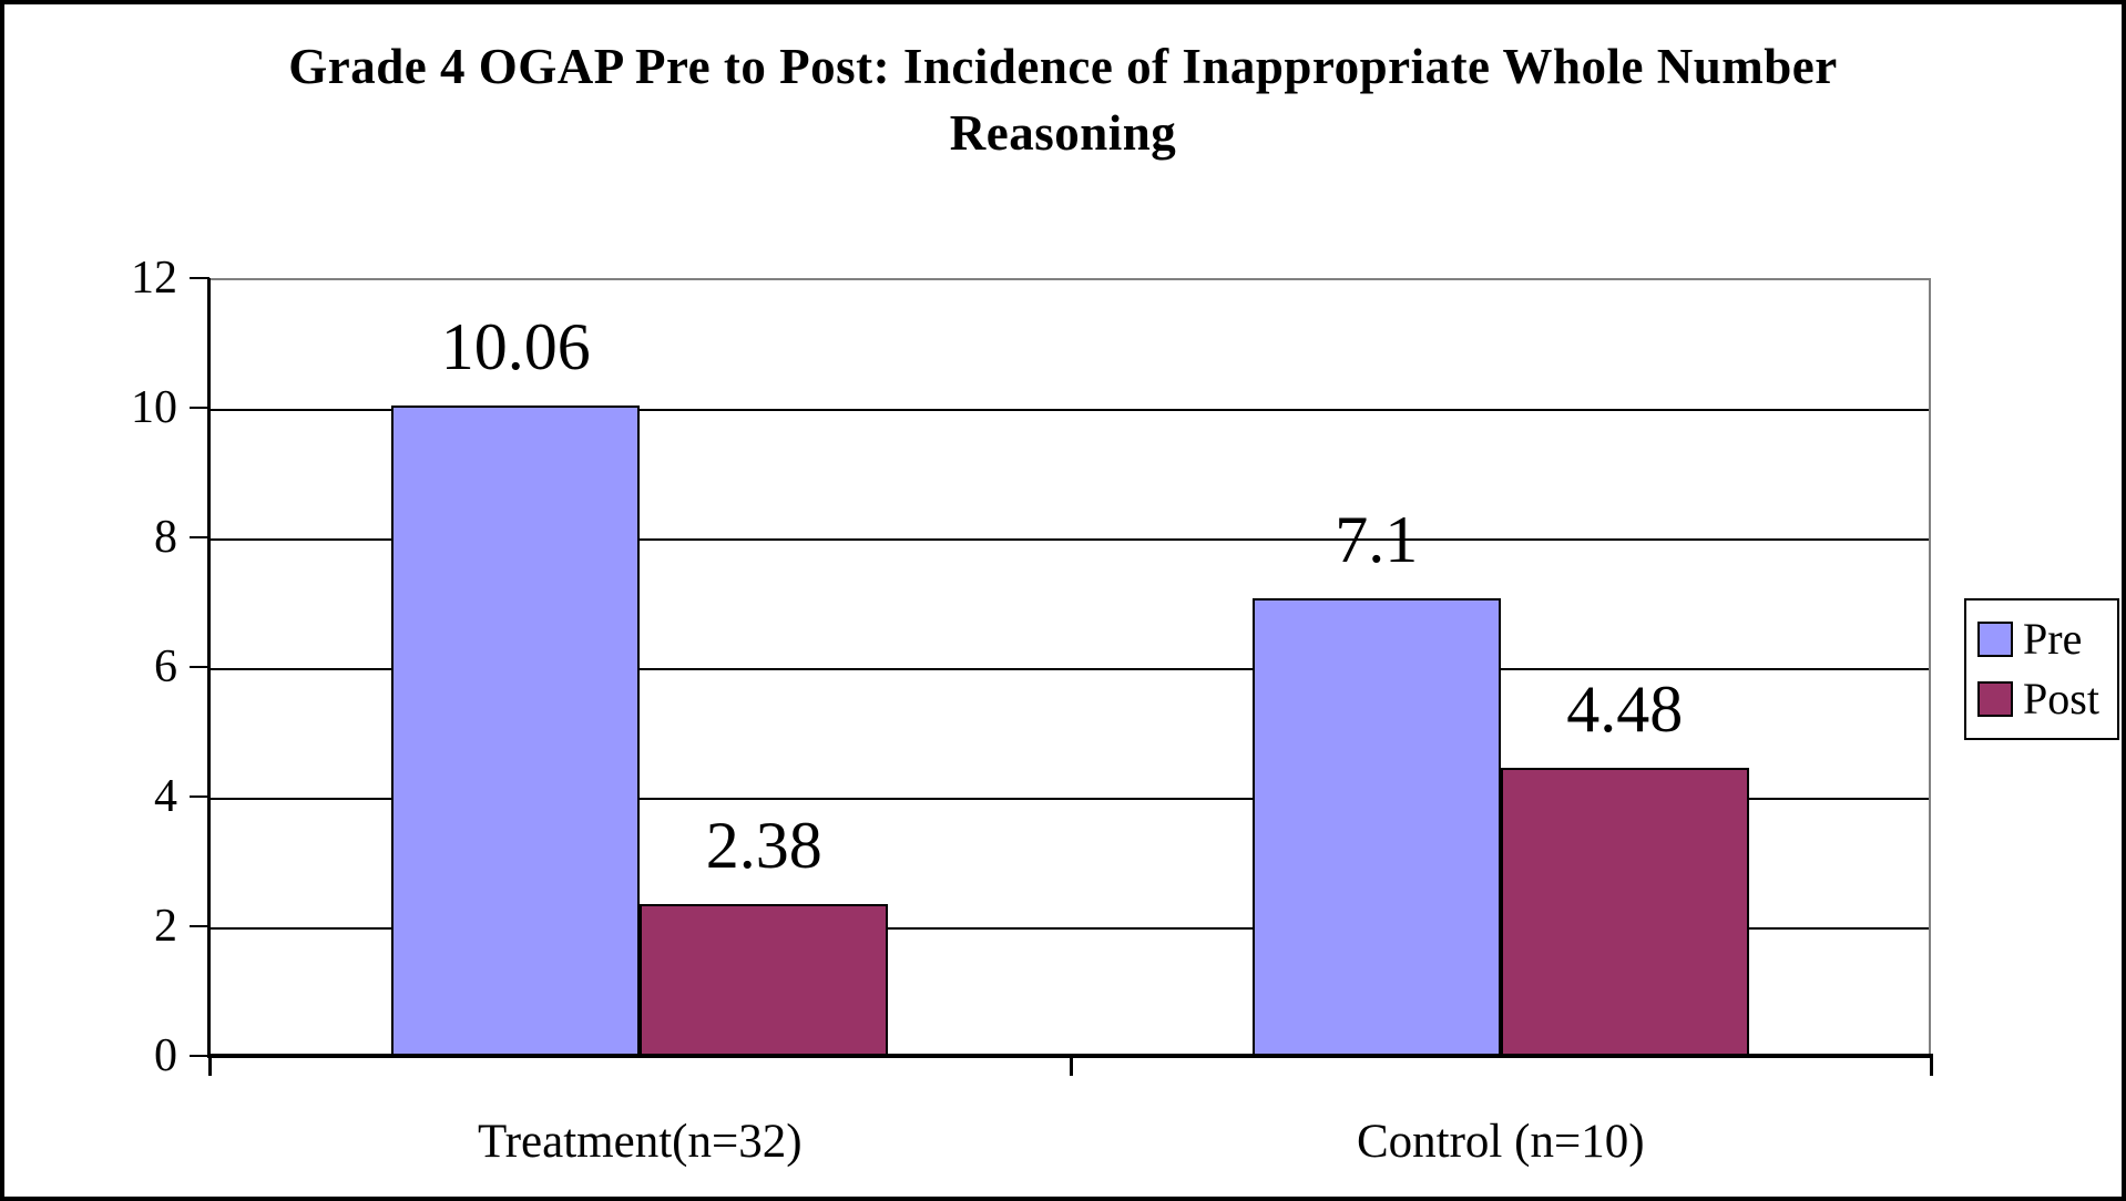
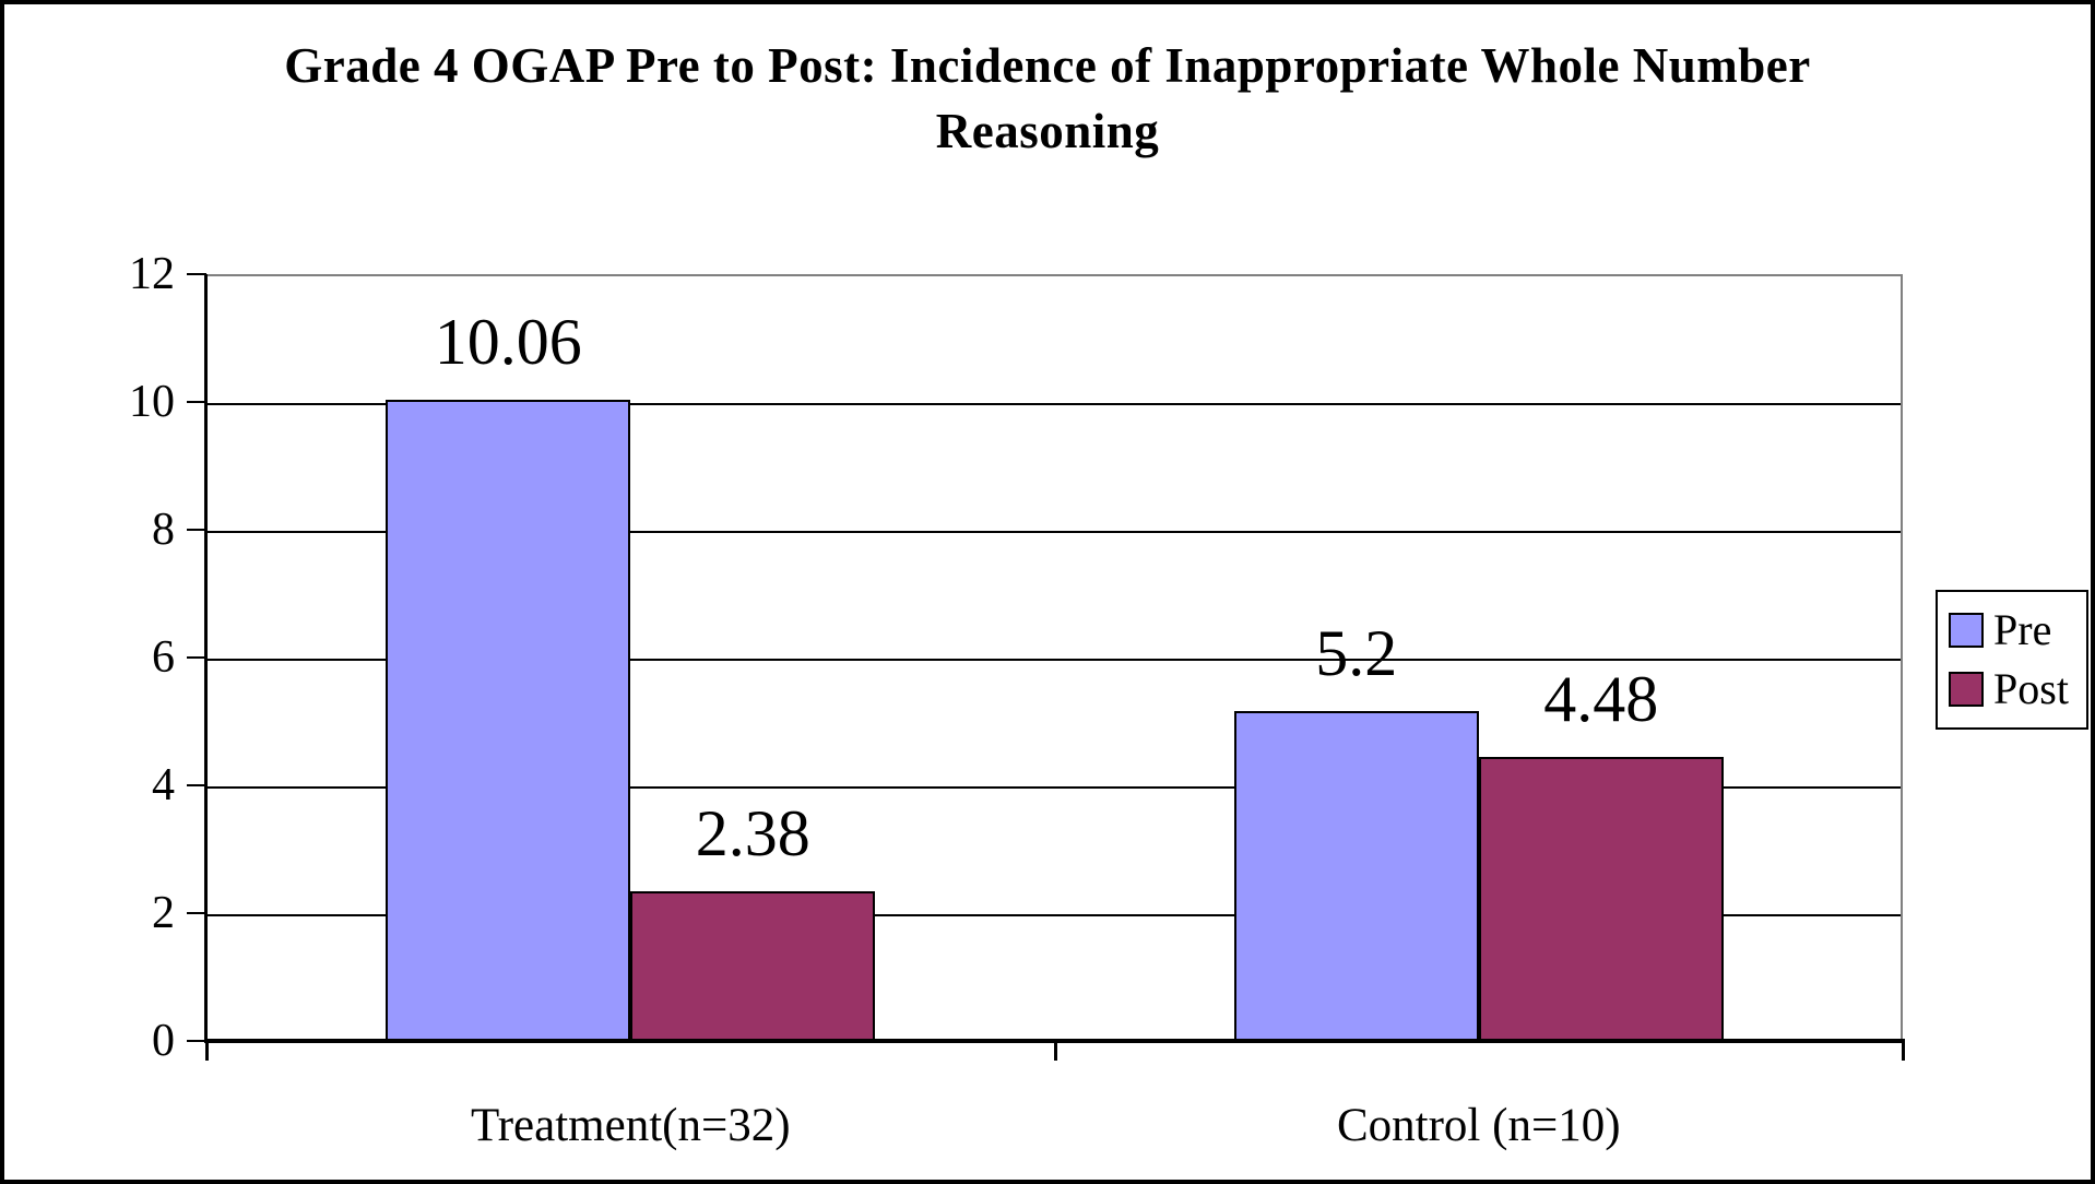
Pre/Control (n=10): 7.1 -> 5.2
